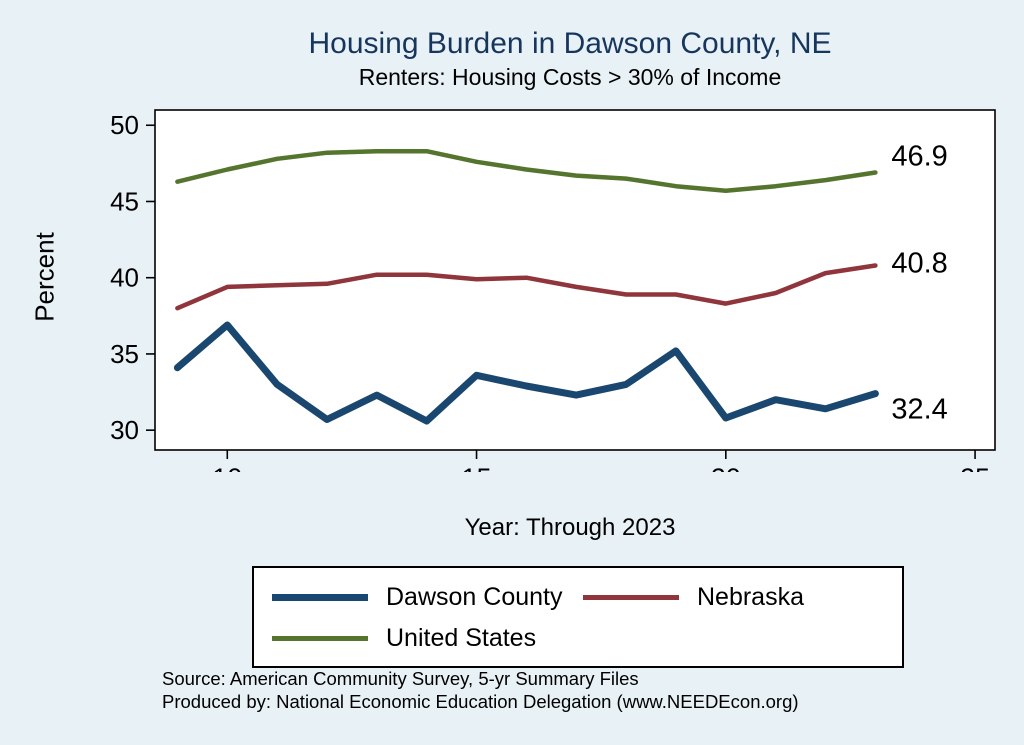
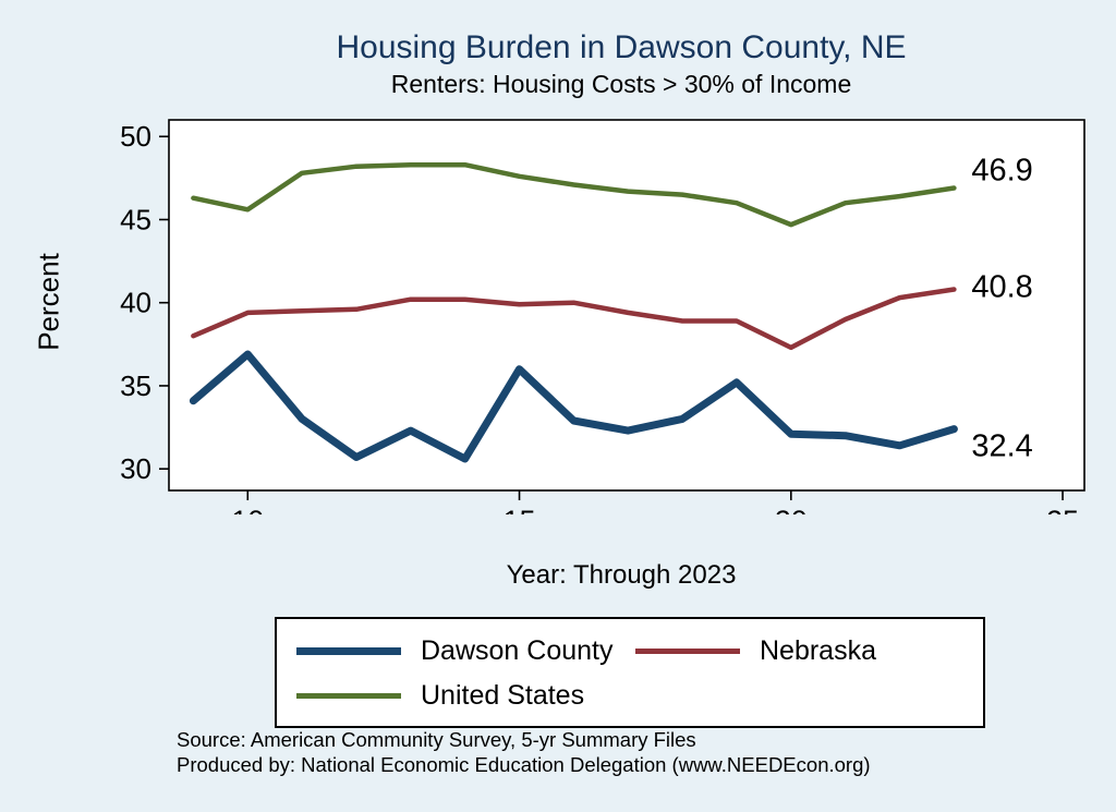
United States/10: 47.1 -> 45.6
Dawson County/15: 33.6 -> 36.0
Dawson County/20: 30.8 -> 32.1
Nebraska/20: 38.3 -> 37.3
United States/20: 45.7 -> 44.7
